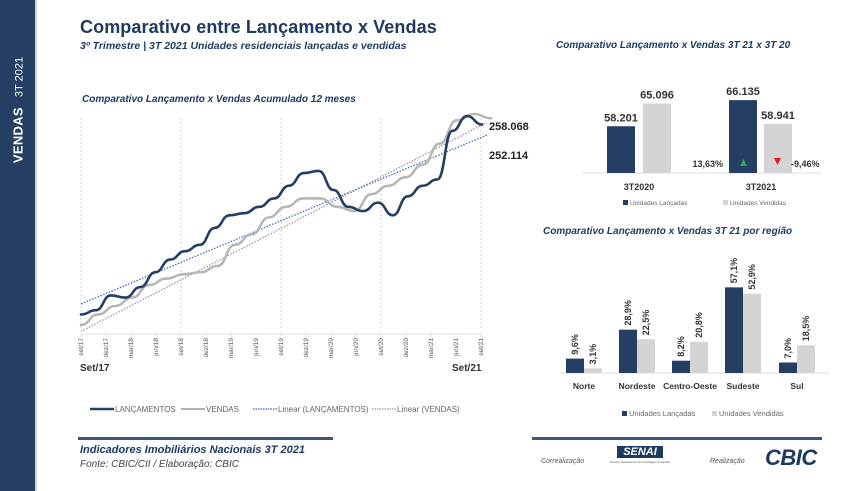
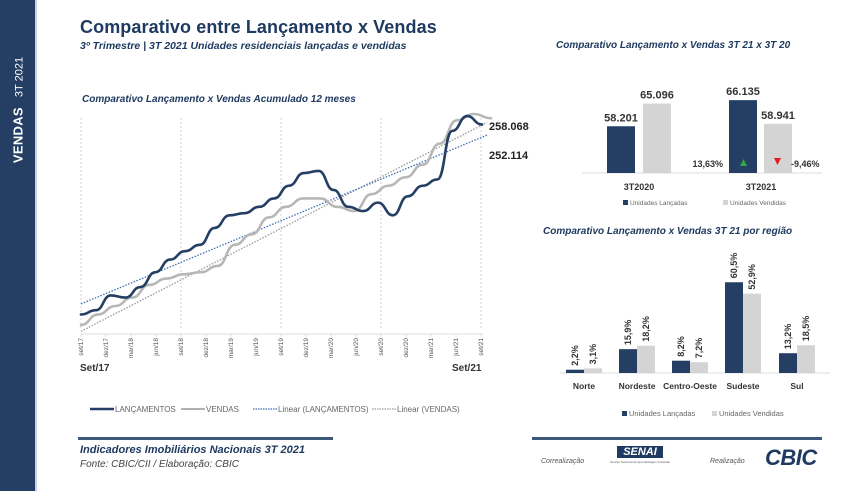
Comparativo Lançamento x Vendas 3T 21 por região/Unidades Lançadas/Norte: 9,6% -> 2,2%
Comparativo Lançamento x Vendas 3T 21 por região/Unidades Lançadas/Nordeste: 28,9% -> 15,9%
Comparativo Lançamento x Vendas 3T 21 por região/Unidades Vendidas/Nordeste: 22,5% -> 18,2%
Comparativo Lançamento x Vendas 3T 21 por região/Unidades Vendidas/Centro-Oeste: 20,8% -> 7,2%
Comparativo Lançamento x Vendas 3T 21 por região/Unidades Lançadas/Sudeste: 57,1% -> 60,5%
Comparativo Lançamento x Vendas 3T 21 por região/Unidades Lançadas/Sul: 7,0% -> 13,2%
